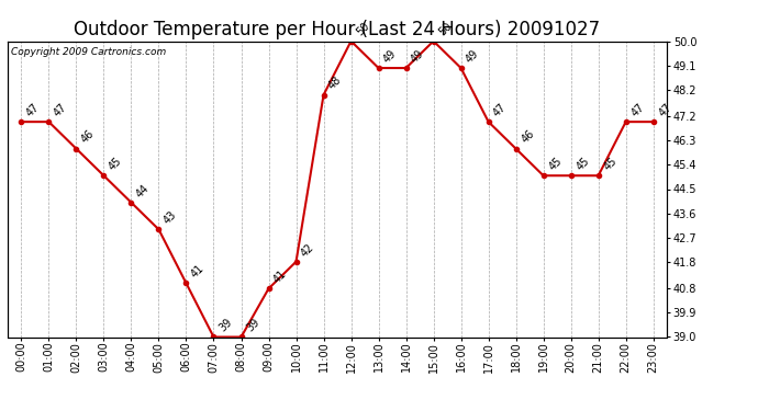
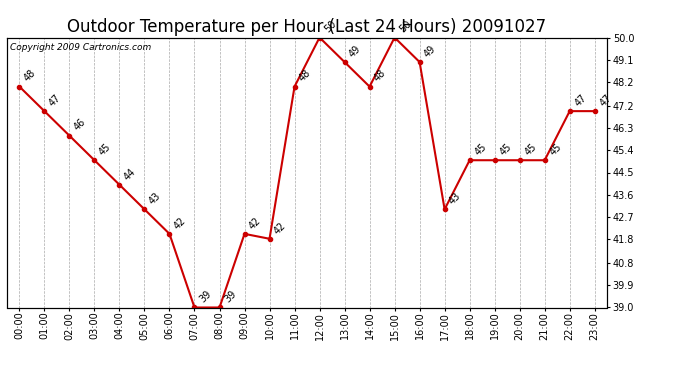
00:00: 47 -> 48
06:00: 41 -> 42
09:00: 41 -> 42
14:00: 49 -> 48
17:00: 47 -> 43
18:00: 46 -> 45
